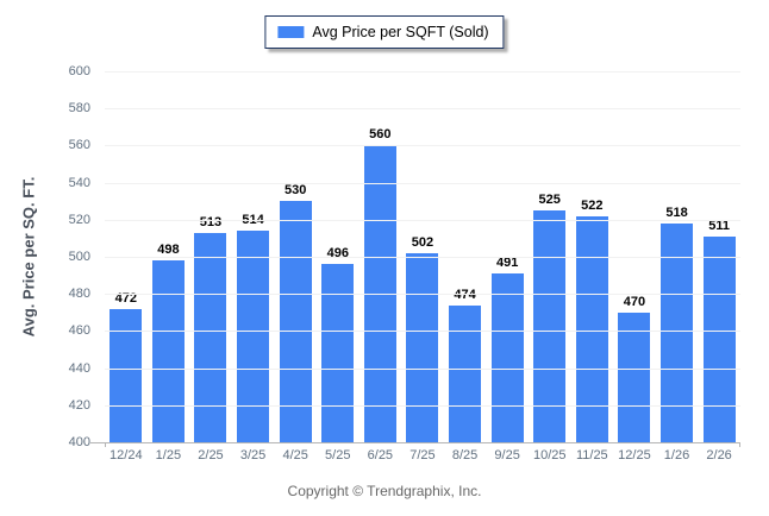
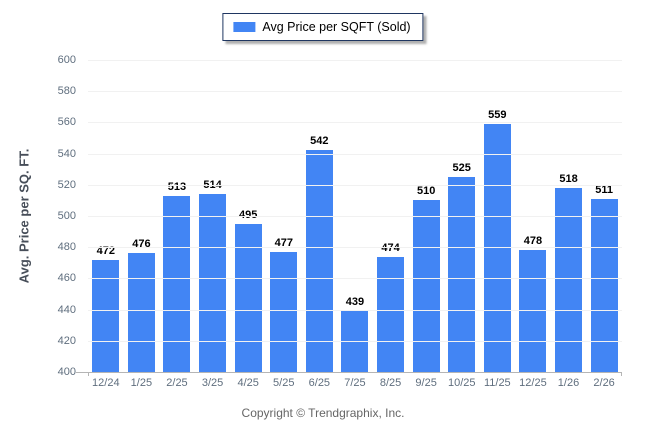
1/25: 498 -> 476
4/25: 530 -> 495
5/25: 496 -> 477
6/25: 560 -> 542
7/25: 502 -> 439
9/25: 491 -> 510
11/25: 522 -> 559
12/25: 470 -> 478
